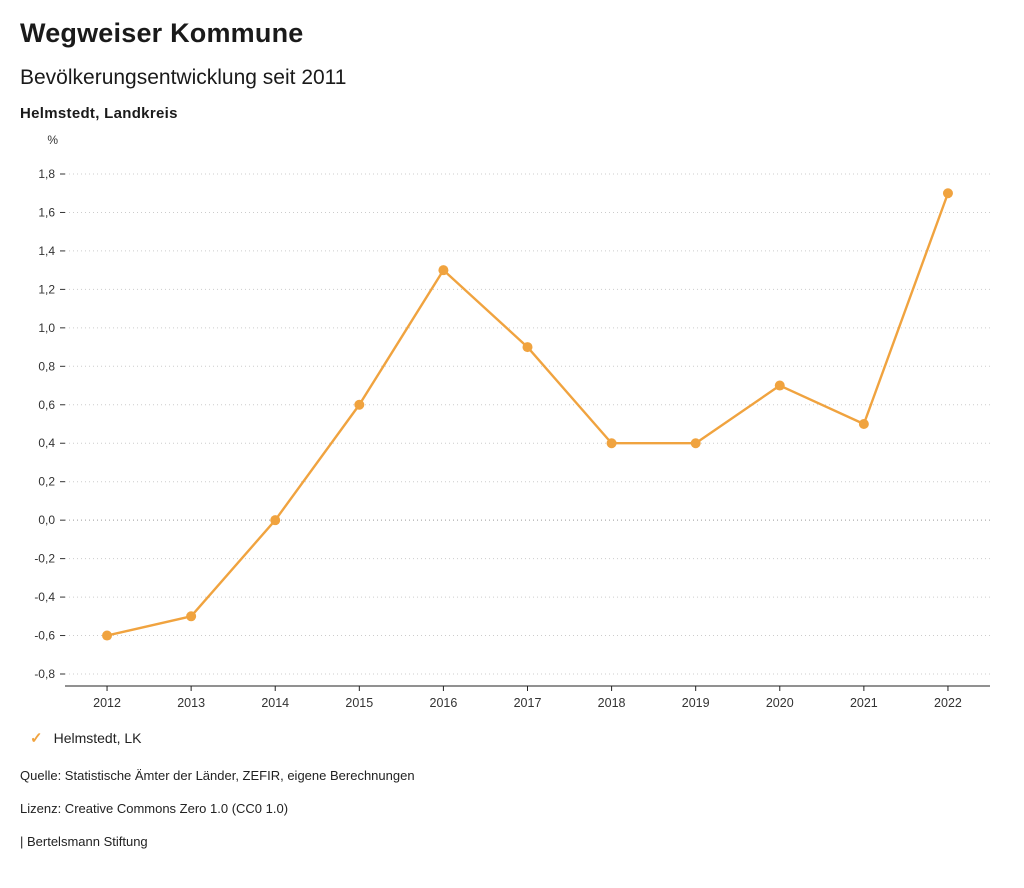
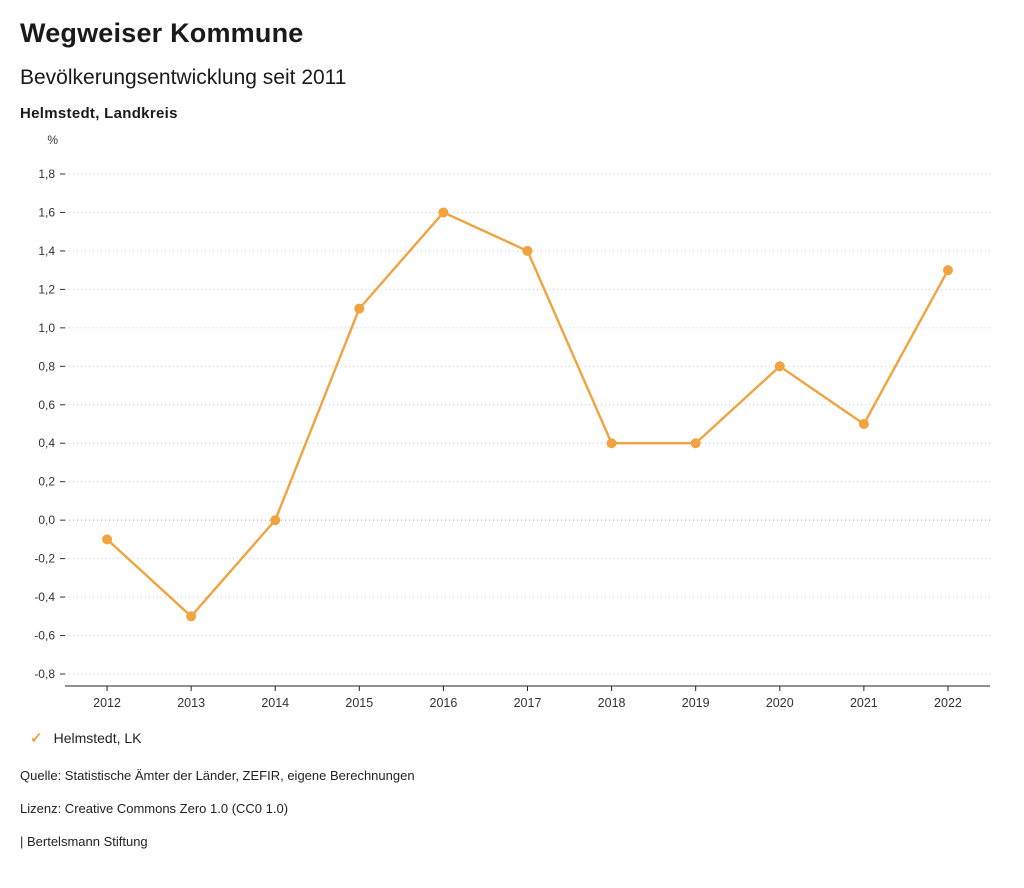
2012: -0,6 -> -0,1
2015: 0,6 -> 1,1
2016: 1,3 -> 1,6
2017: 0,9 -> 1,4
2020: 0,7 -> 0,8
2022: 1,7 -> 1,3
